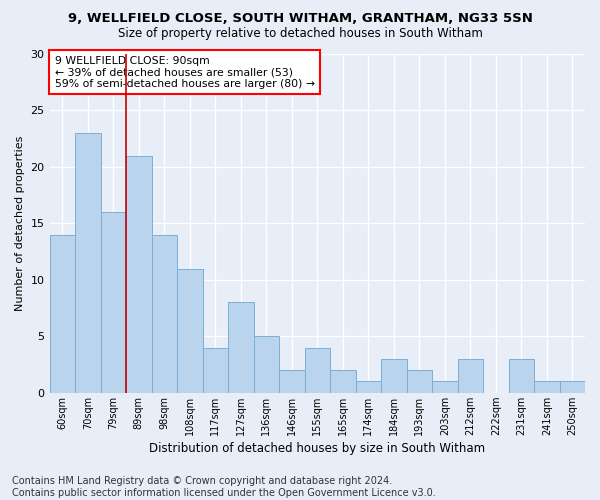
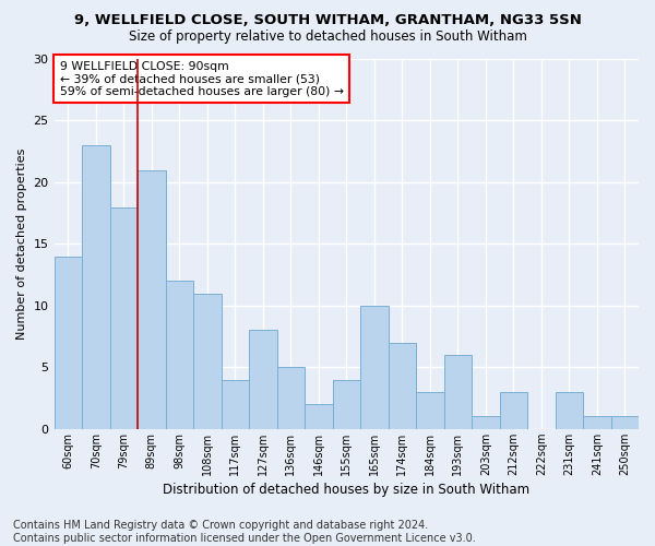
79sqm: 16 -> 18
98sqm: 14 -> 12
165sqm: 2 -> 10
174sqm: 1 -> 7
193sqm: 2 -> 6
